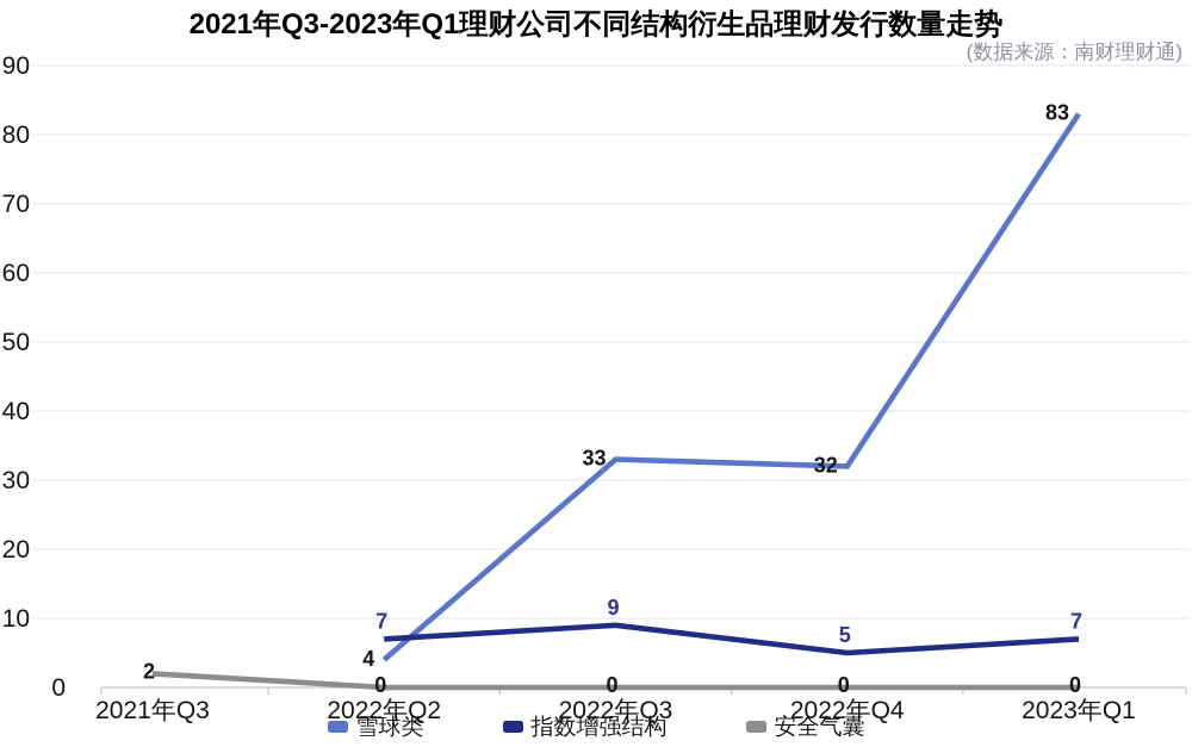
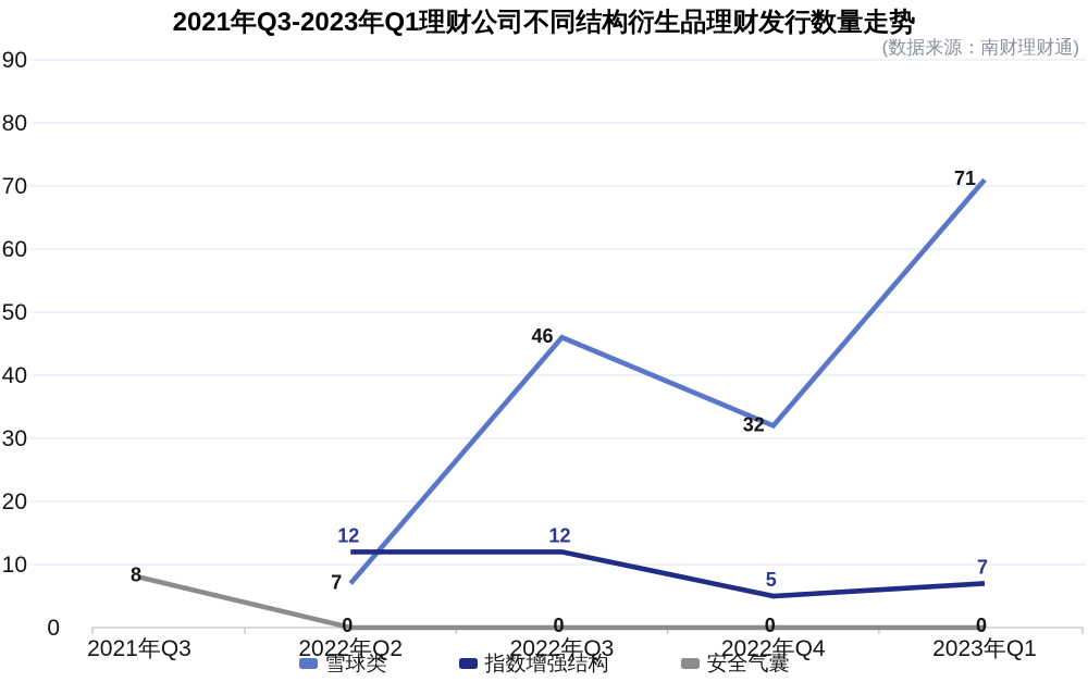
安全气囊/2021年Q3: 2 -> 8
雪球类/2022年Q2: 4 -> 7
指数增强结构/2022年Q2: 7 -> 12
雪球类/2022年Q3: 33 -> 46
指数增强结构/2022年Q3: 9 -> 12
雪球类/2023年Q1: 83 -> 71
